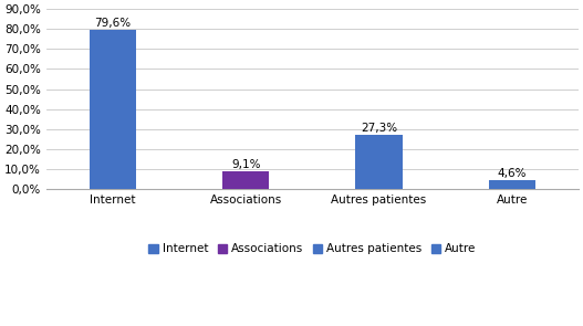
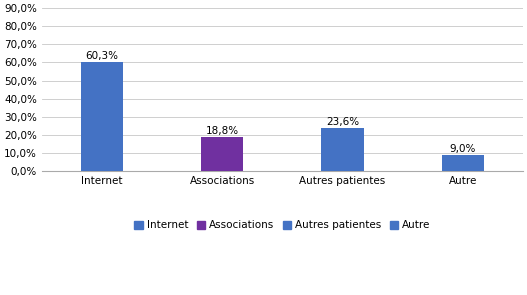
Internet: 79,6% -> 60,3%
Associations: 9,1% -> 18,8%
Autres patientes: 27,3% -> 23,6%
Autre: 4,6% -> 9,0%
